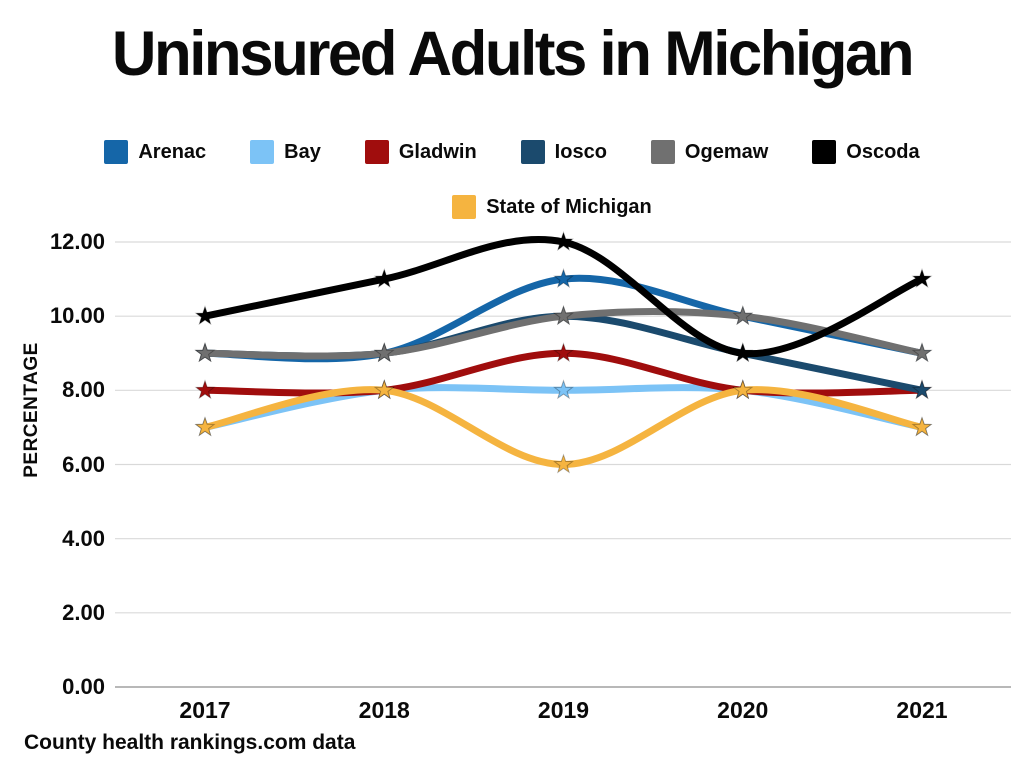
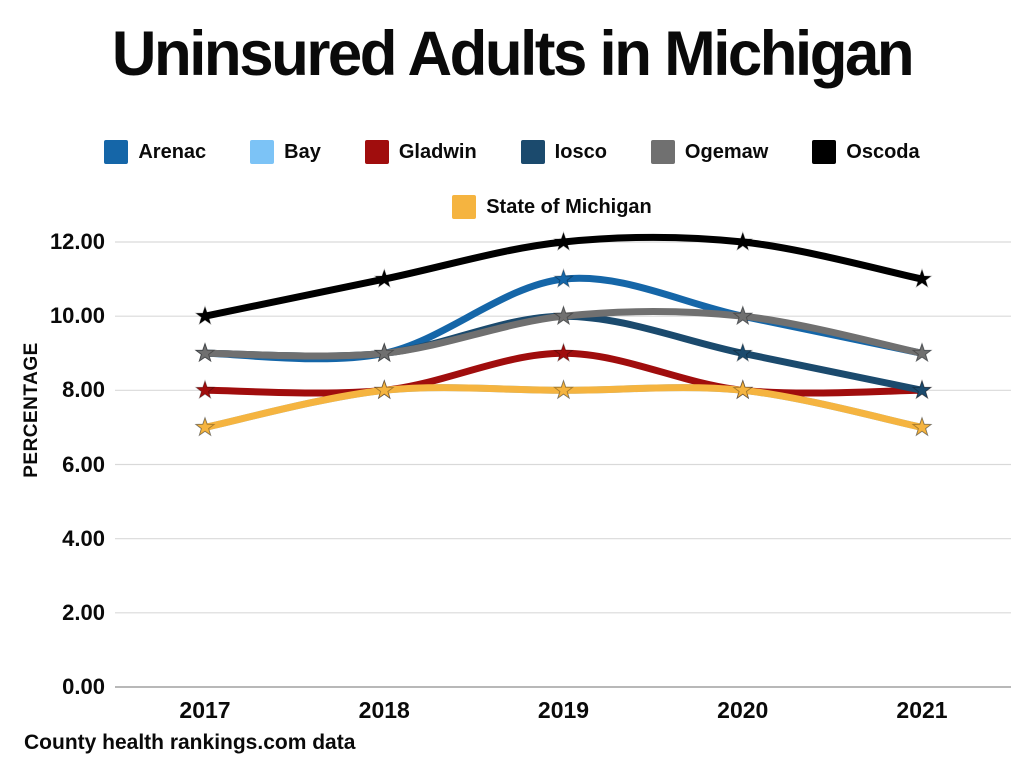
State of Michigan/2019: 6 -> 8
Oscoda/2020: 9 -> 12
